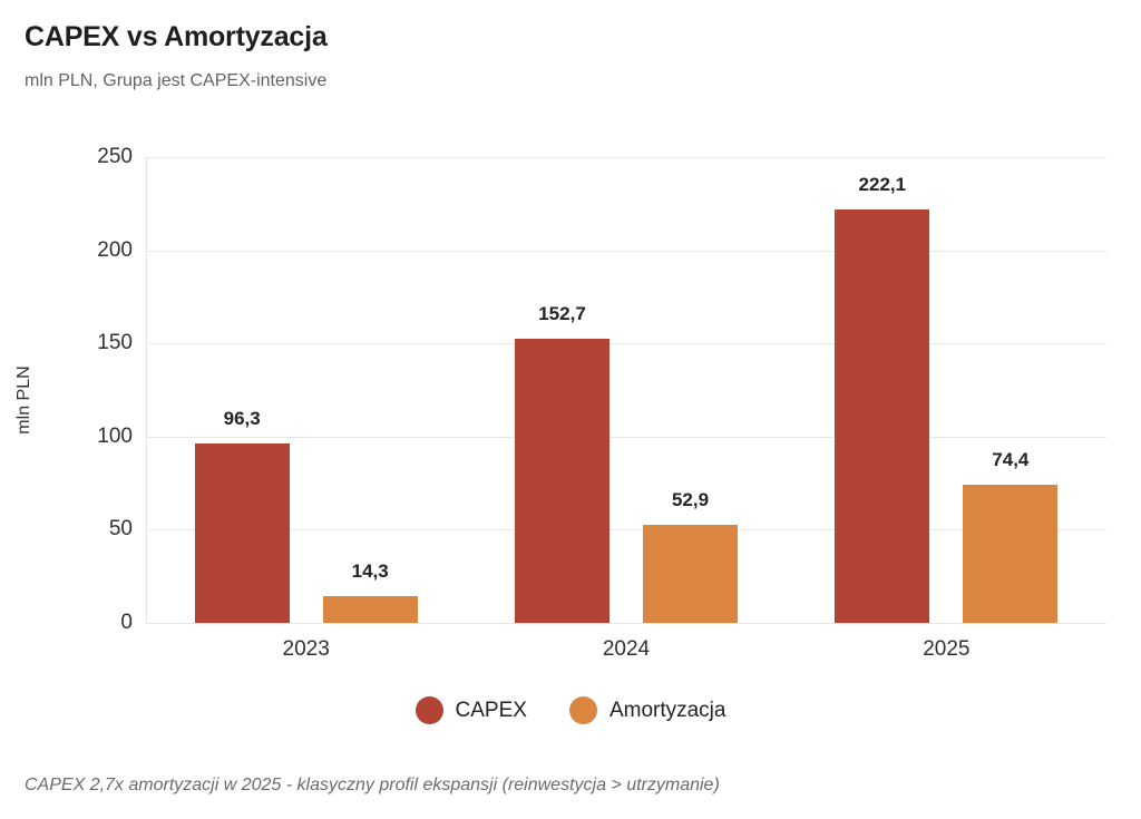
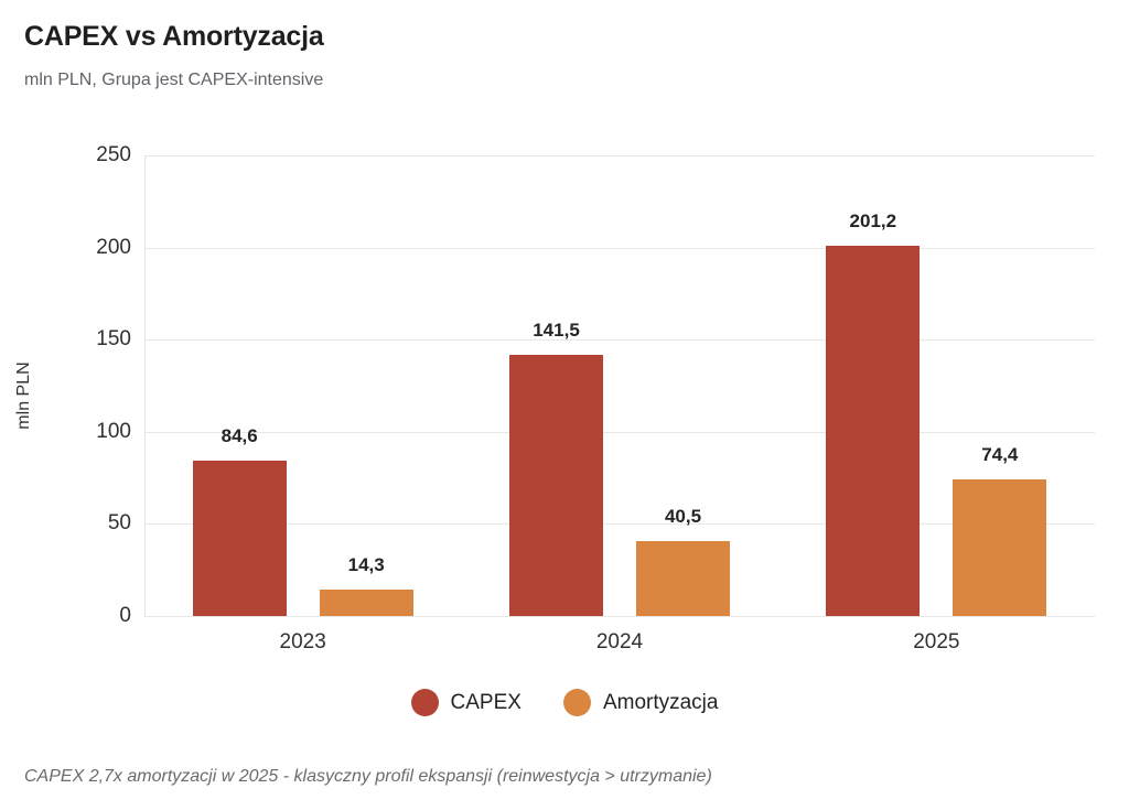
CAPEX/2023: 96,3 -> 84,6
CAPEX/2024: 152,7 -> 141,5
Amortyzacja/2024: 52,9 -> 40,5
CAPEX/2025: 222,1 -> 201,2
